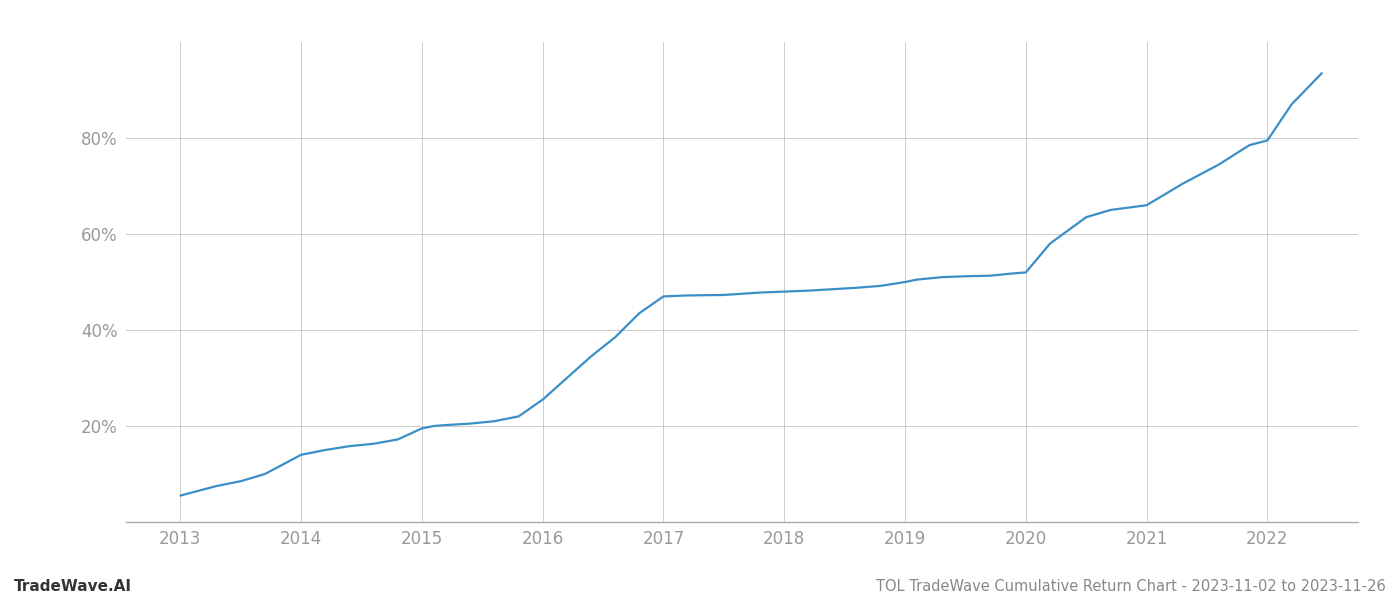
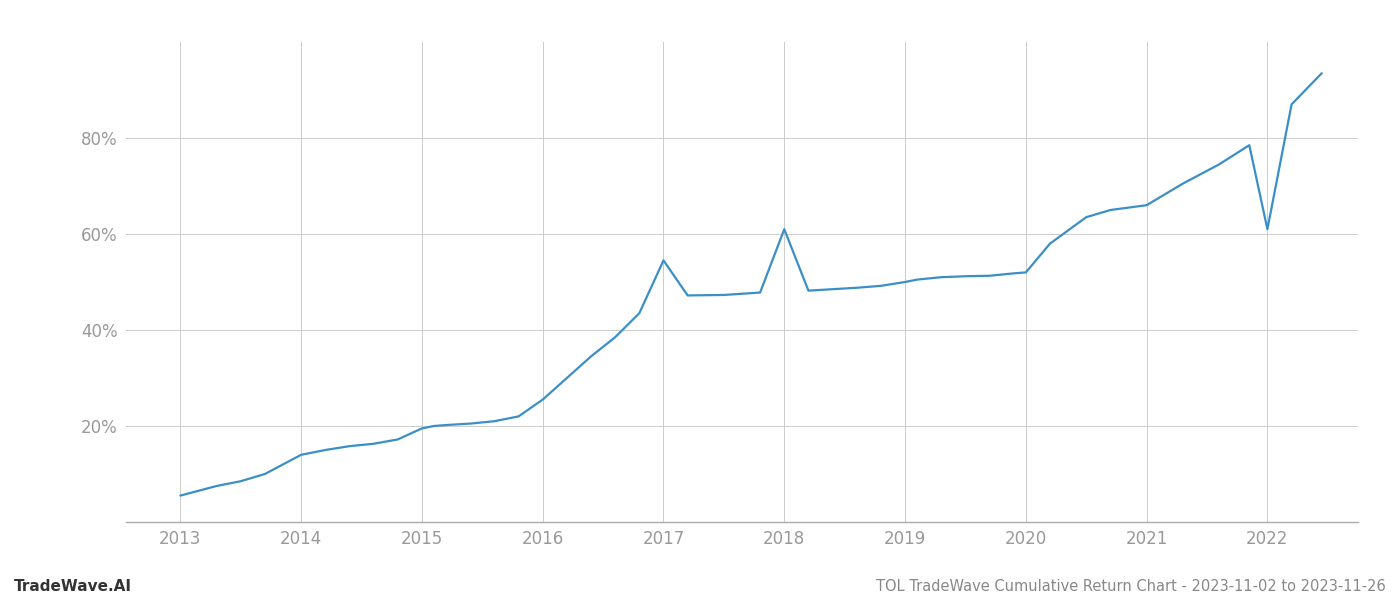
2017: 47.0% -> 54.5%
2018: 48.0% -> 61.0%
2022: 79.5% -> 61.0%
